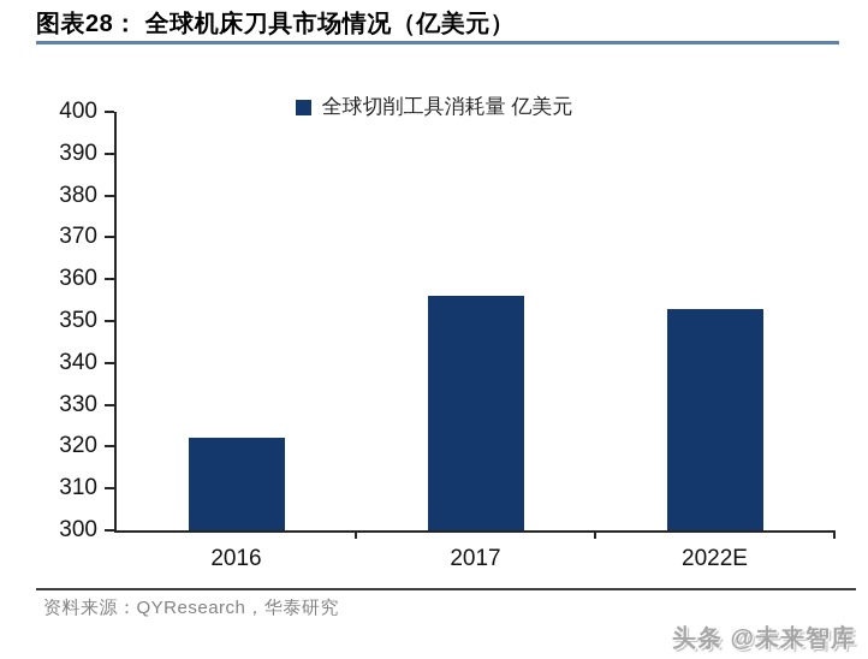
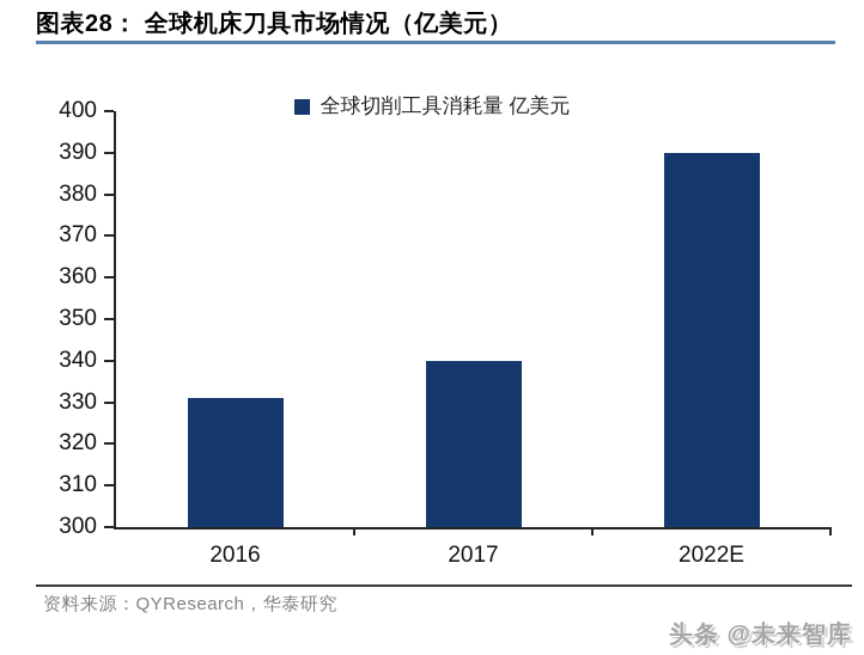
2016: 322 -> 331
2017: 356 -> 340
2022E: 353 -> 390
